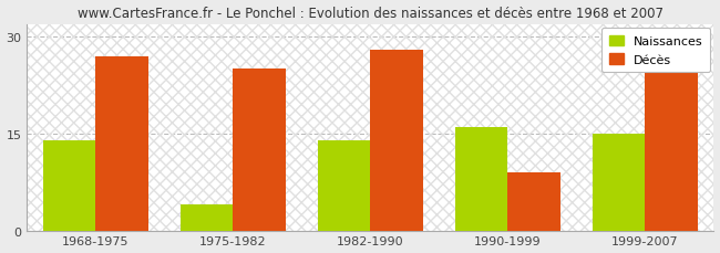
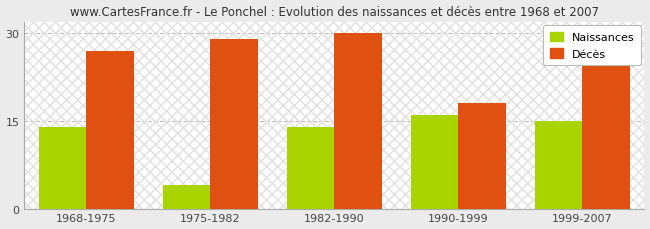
Décès/1975-1982: 25 -> 29
Décès/1982-1990: 28 -> 30
Décès/1990-1999: 9 -> 18
